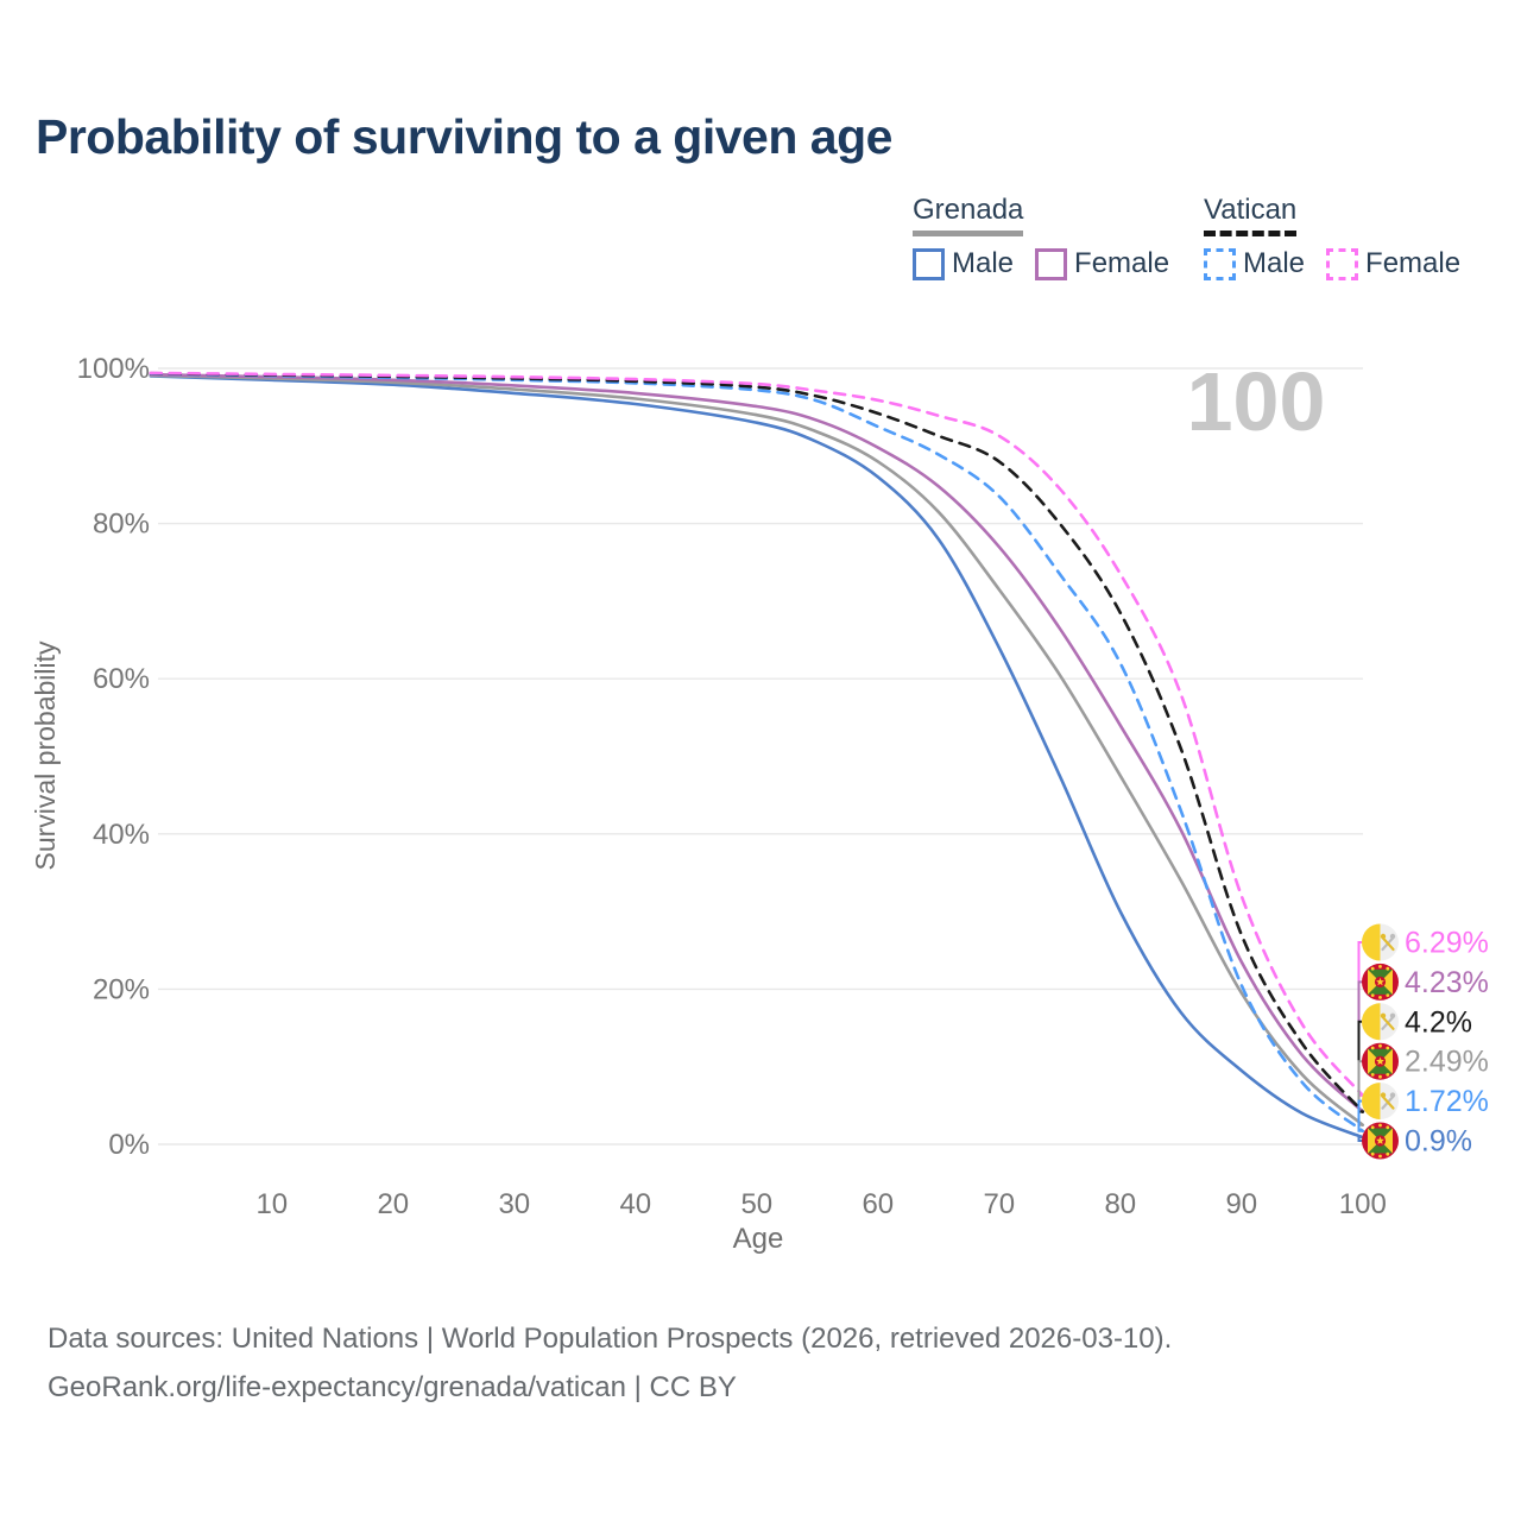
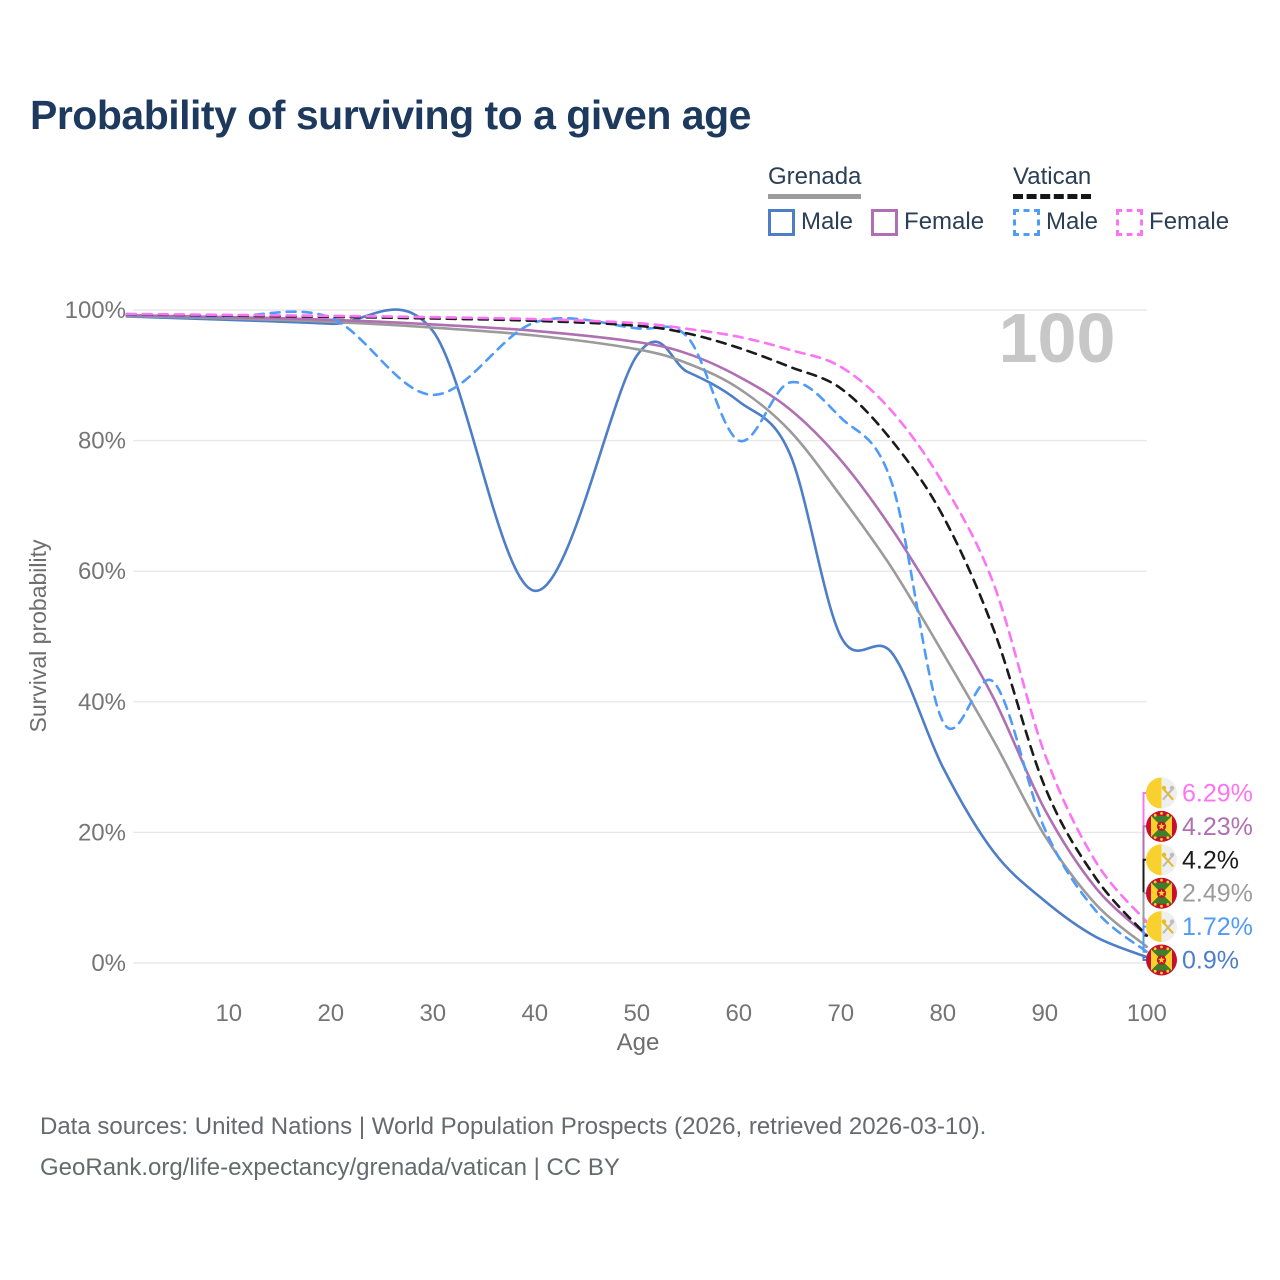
Vatican Male/30: 98% -> 87%
Grenada Male/40: 95% -> 57%
Vatican Male/60: 92% -> 80%
Grenada Male/70: 64% -> 50%
Vatican Male/80: 62% -> 37%
